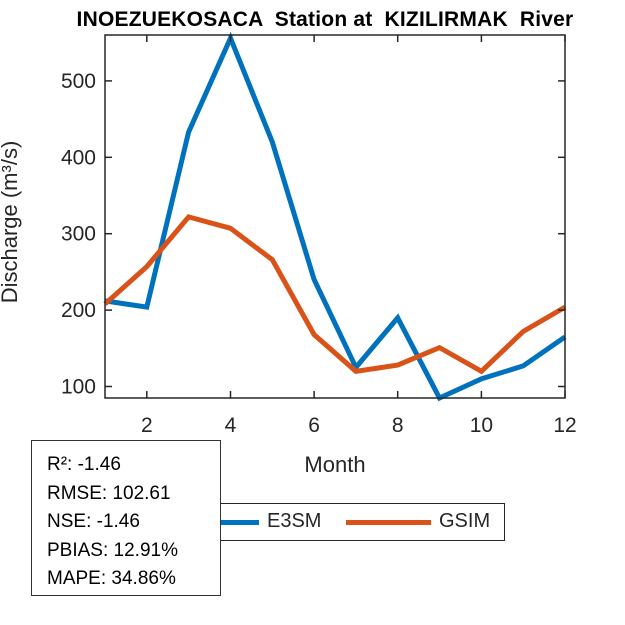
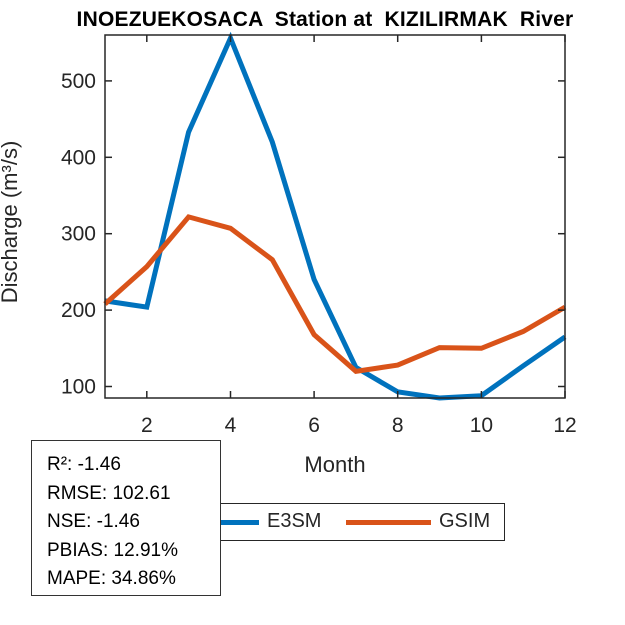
E3SM/8: 190 -> 90
E3SM/10: 110 -> 90
GSIM/10: 120 -> 150
